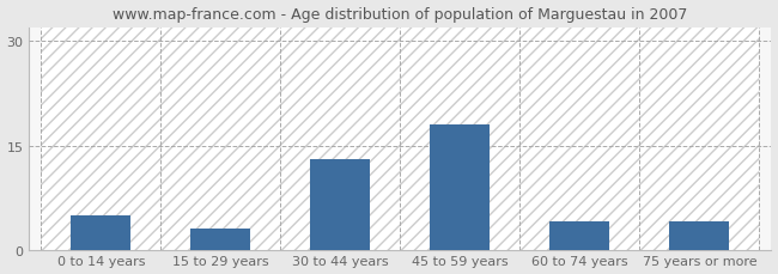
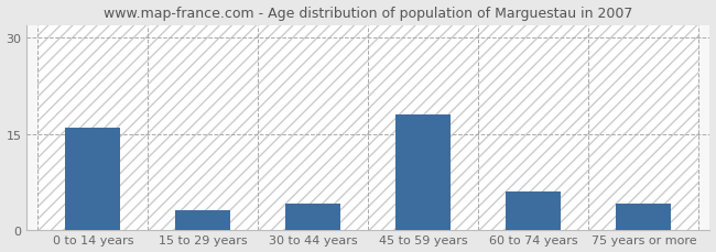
0 to 14 years: 5 -> 16
30 to 44 years: 13 -> 4
60 to 74 years: 4 -> 6
